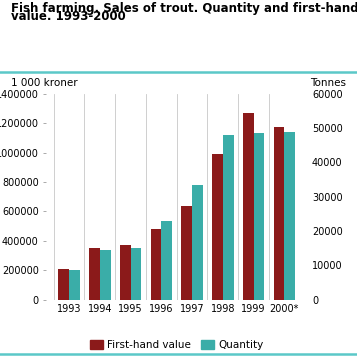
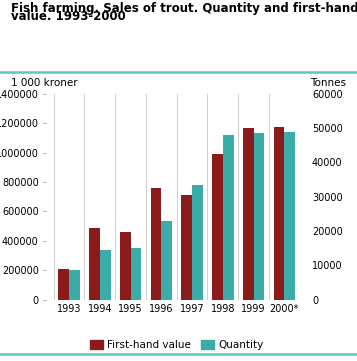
First-hand value/1994: 350000 -> 490000
First-hand value/1995: 370000 -> 460000
First-hand value/1996: 480000 -> 760000
First-hand value/1997: 640000 -> 710000
First-hand value/1999: 1270000 -> 1170000
